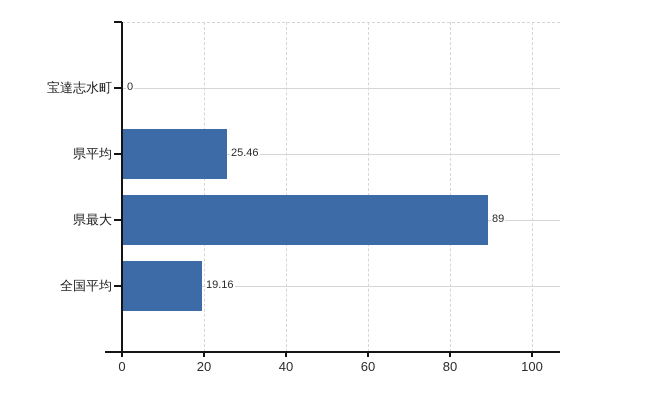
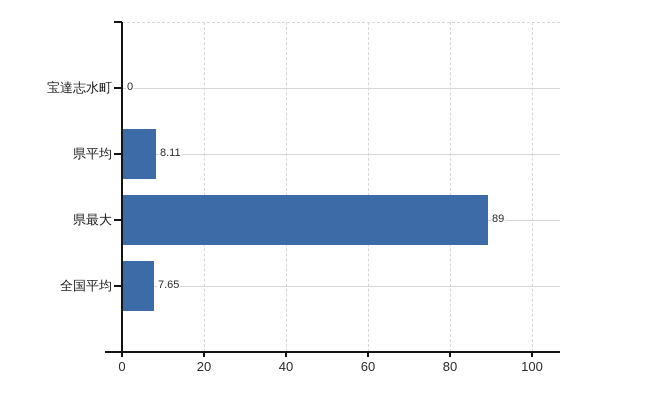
県平均: 25.46 -> 8.11
全国平均: 19.16 -> 7.65
